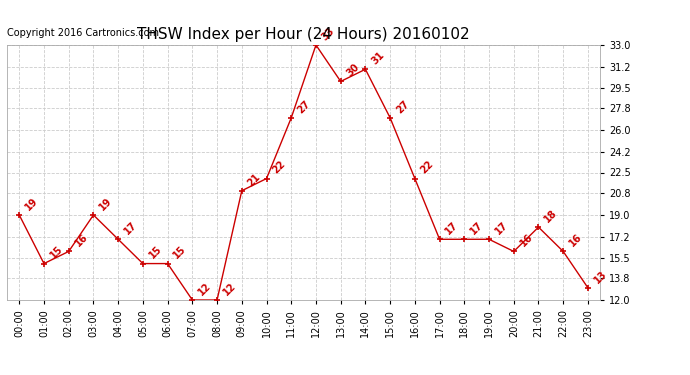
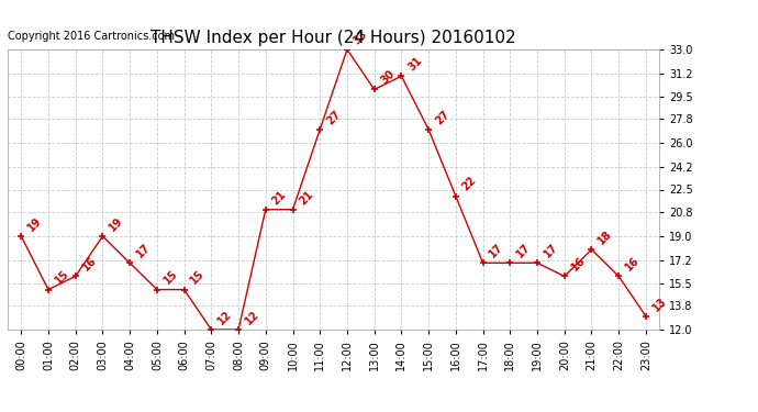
10:00: 22 -> 21
